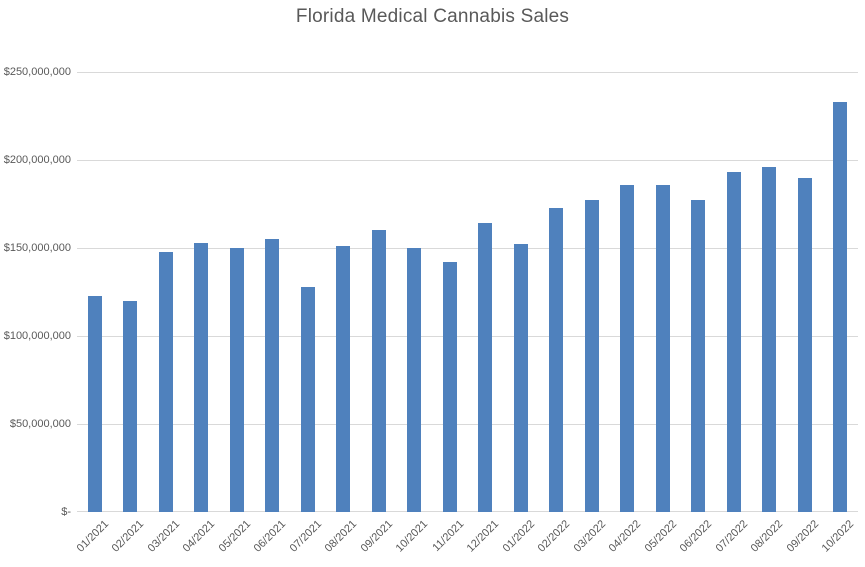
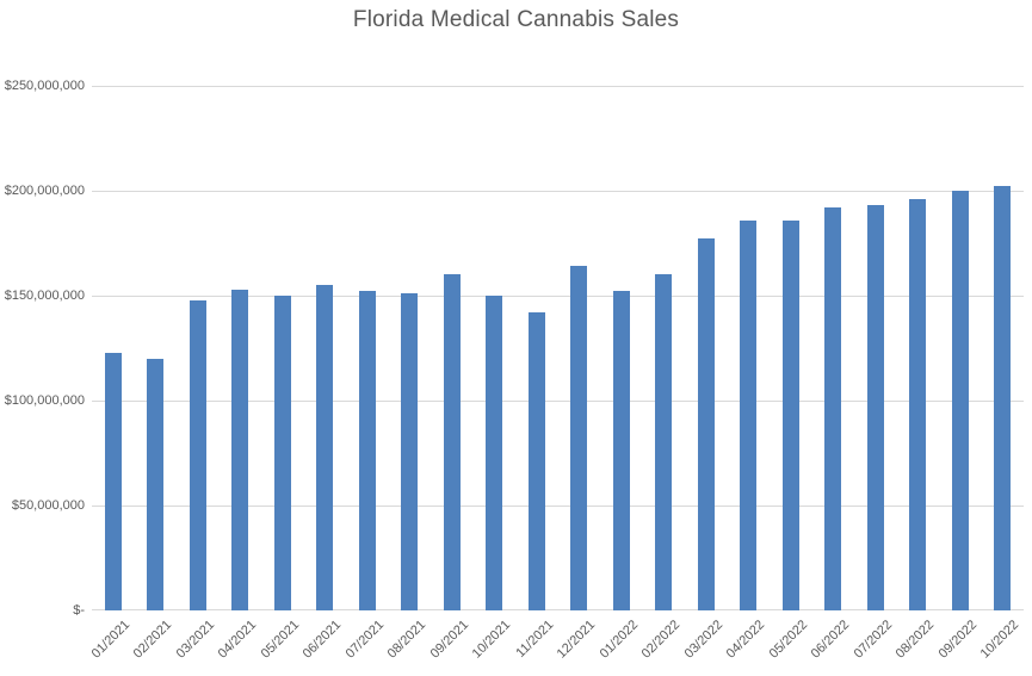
07/2021: $128000000 -> $152000000
02/2022: $173000000 -> $160000000
06/2022: $177000000 -> $192000000
09/2022: $190000000 -> $200000000
10/2022: $233000000 -> $202000000
